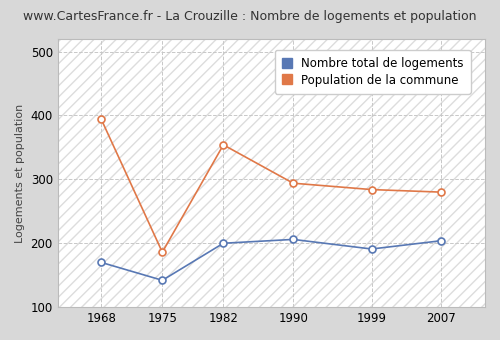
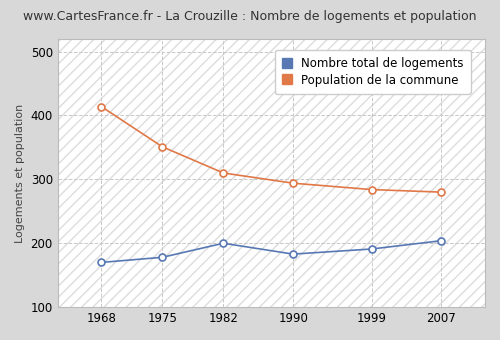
Population de la commune/1968: 394 -> 414
Nombre total de logements/1975: 142 -> 178
Population de la commune/1975: 186 -> 351
Population de la commune/1982: 354 -> 310
Nombre total de logements/1990: 206 -> 183
